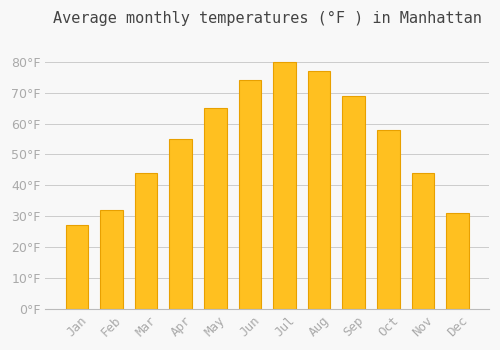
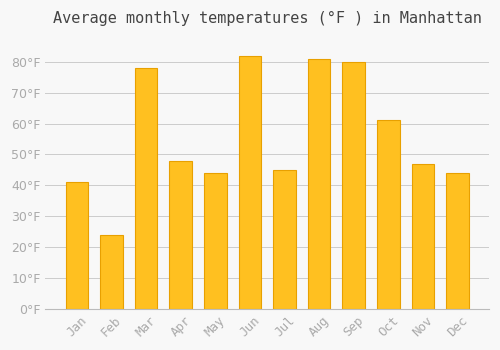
Jan: 27°F -> 41°F
Feb: 32°F -> 24°F
Mar: 44°F -> 78°F
Apr: 55°F -> 48°F
May: 65°F -> 44°F
Jun: 74°F -> 82°F
Jul: 80°F -> 45°F
Aug: 77°F -> 81°F
Sep: 69°F -> 80°F
Oct: 58°F -> 61°F
Nov: 44°F -> 47°F
Dec: 31°F -> 44°F
